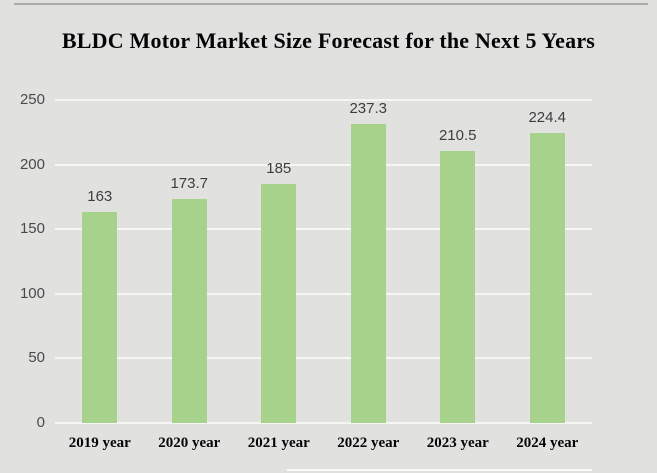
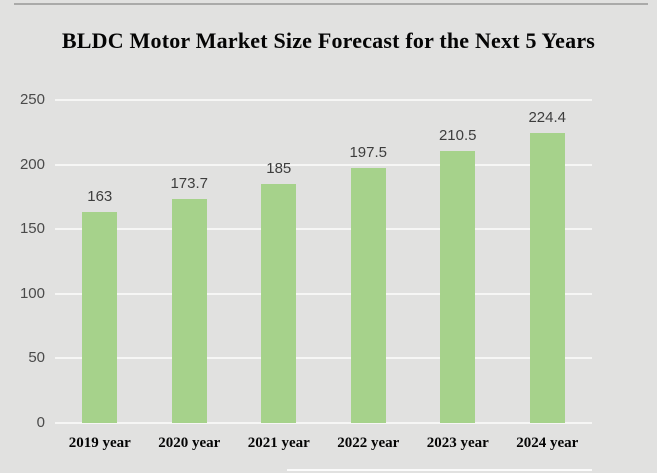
2022 year: 237.3 -> 197.5
